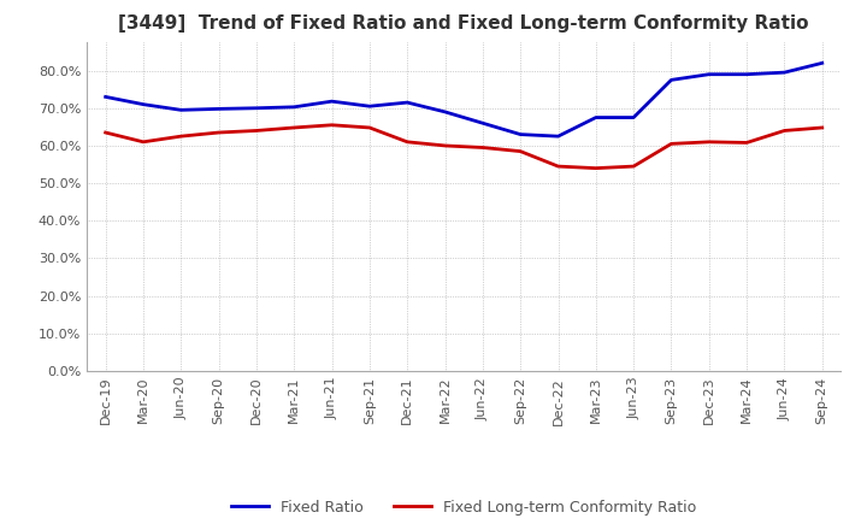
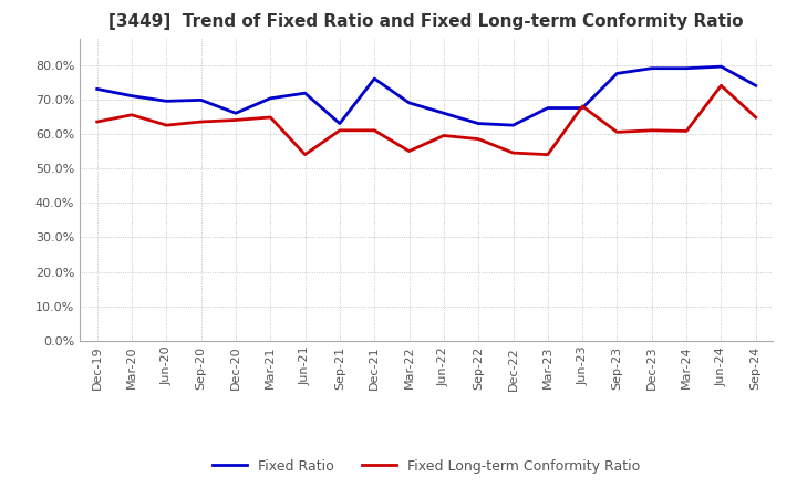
Fixed Long-term Conformity Ratio/Mar-20: 61.0% -> 65.5%
Fixed Ratio/Dec-20: 70.0% -> 66.0%
Fixed Long-term Conformity Ratio/Jun-21: 65.5% -> 54.0%
Fixed Ratio/Sep-21: 70.5% -> 63.0%
Fixed Long-term Conformity Ratio/Sep-21: 64.8% -> 61.0%
Fixed Ratio/Dec-21: 71.5% -> 76.0%
Fixed Long-term Conformity Ratio/Mar-22: 60.0% -> 55.0%
Fixed Long-term Conformity Ratio/Jun-23: 54.5% -> 68.0%
Fixed Long-term Conformity Ratio/Jun-24: 64.0% -> 74.0%
Fixed Ratio/Sep-24: 82.0% -> 74.0%
